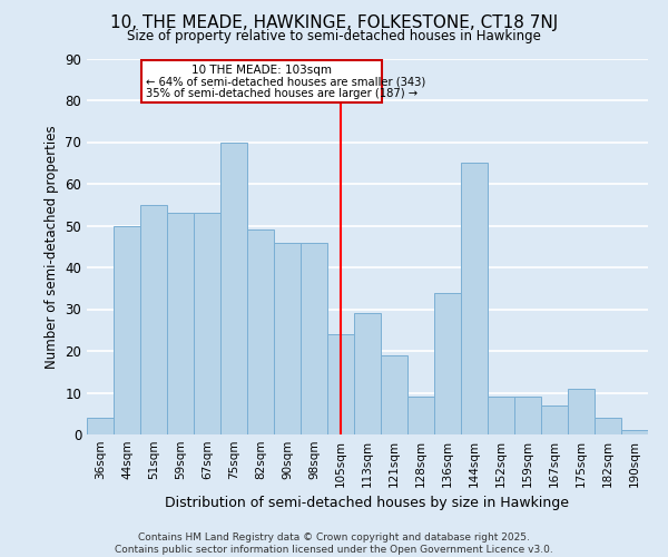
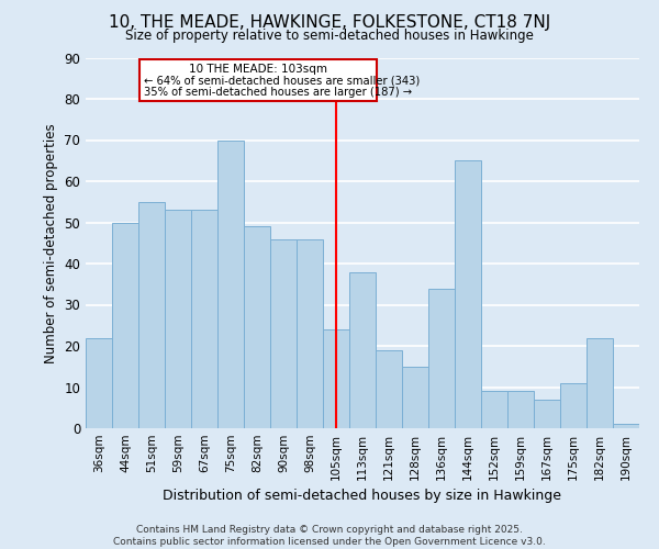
36sqm: 4 -> 22
113sqm: 29 -> 38
128sqm: 9 -> 15
182sqm: 4 -> 22
